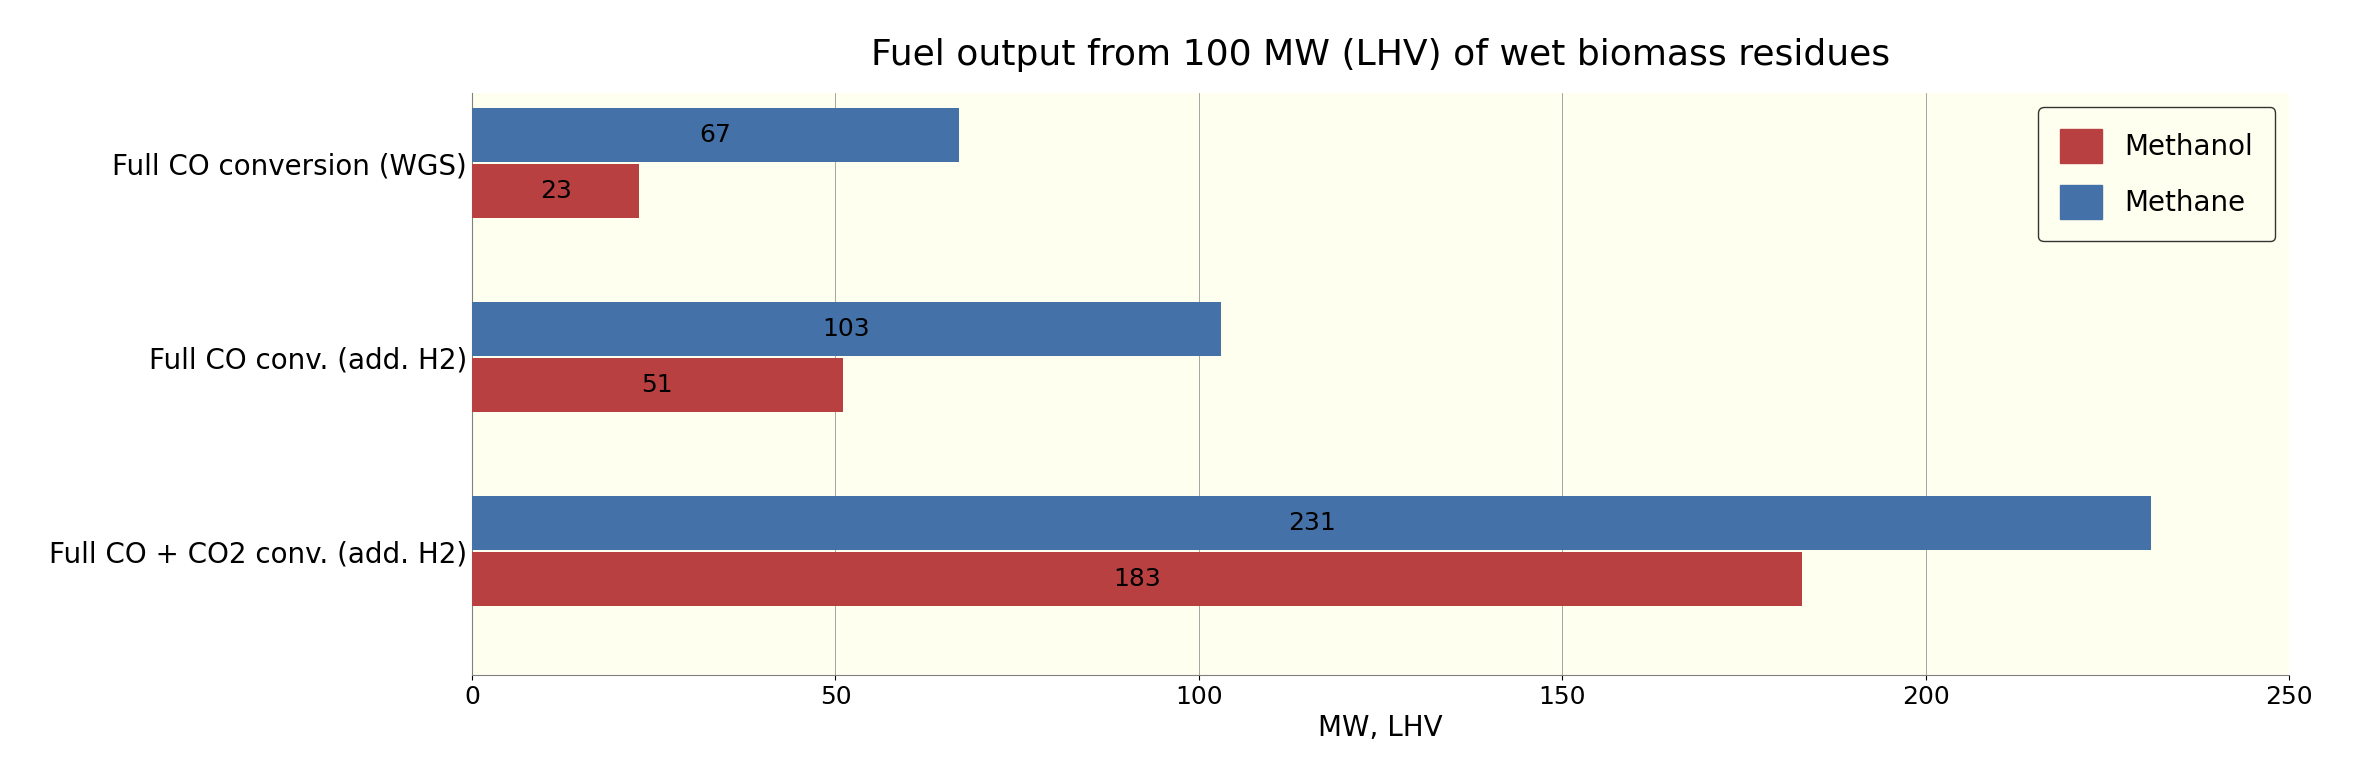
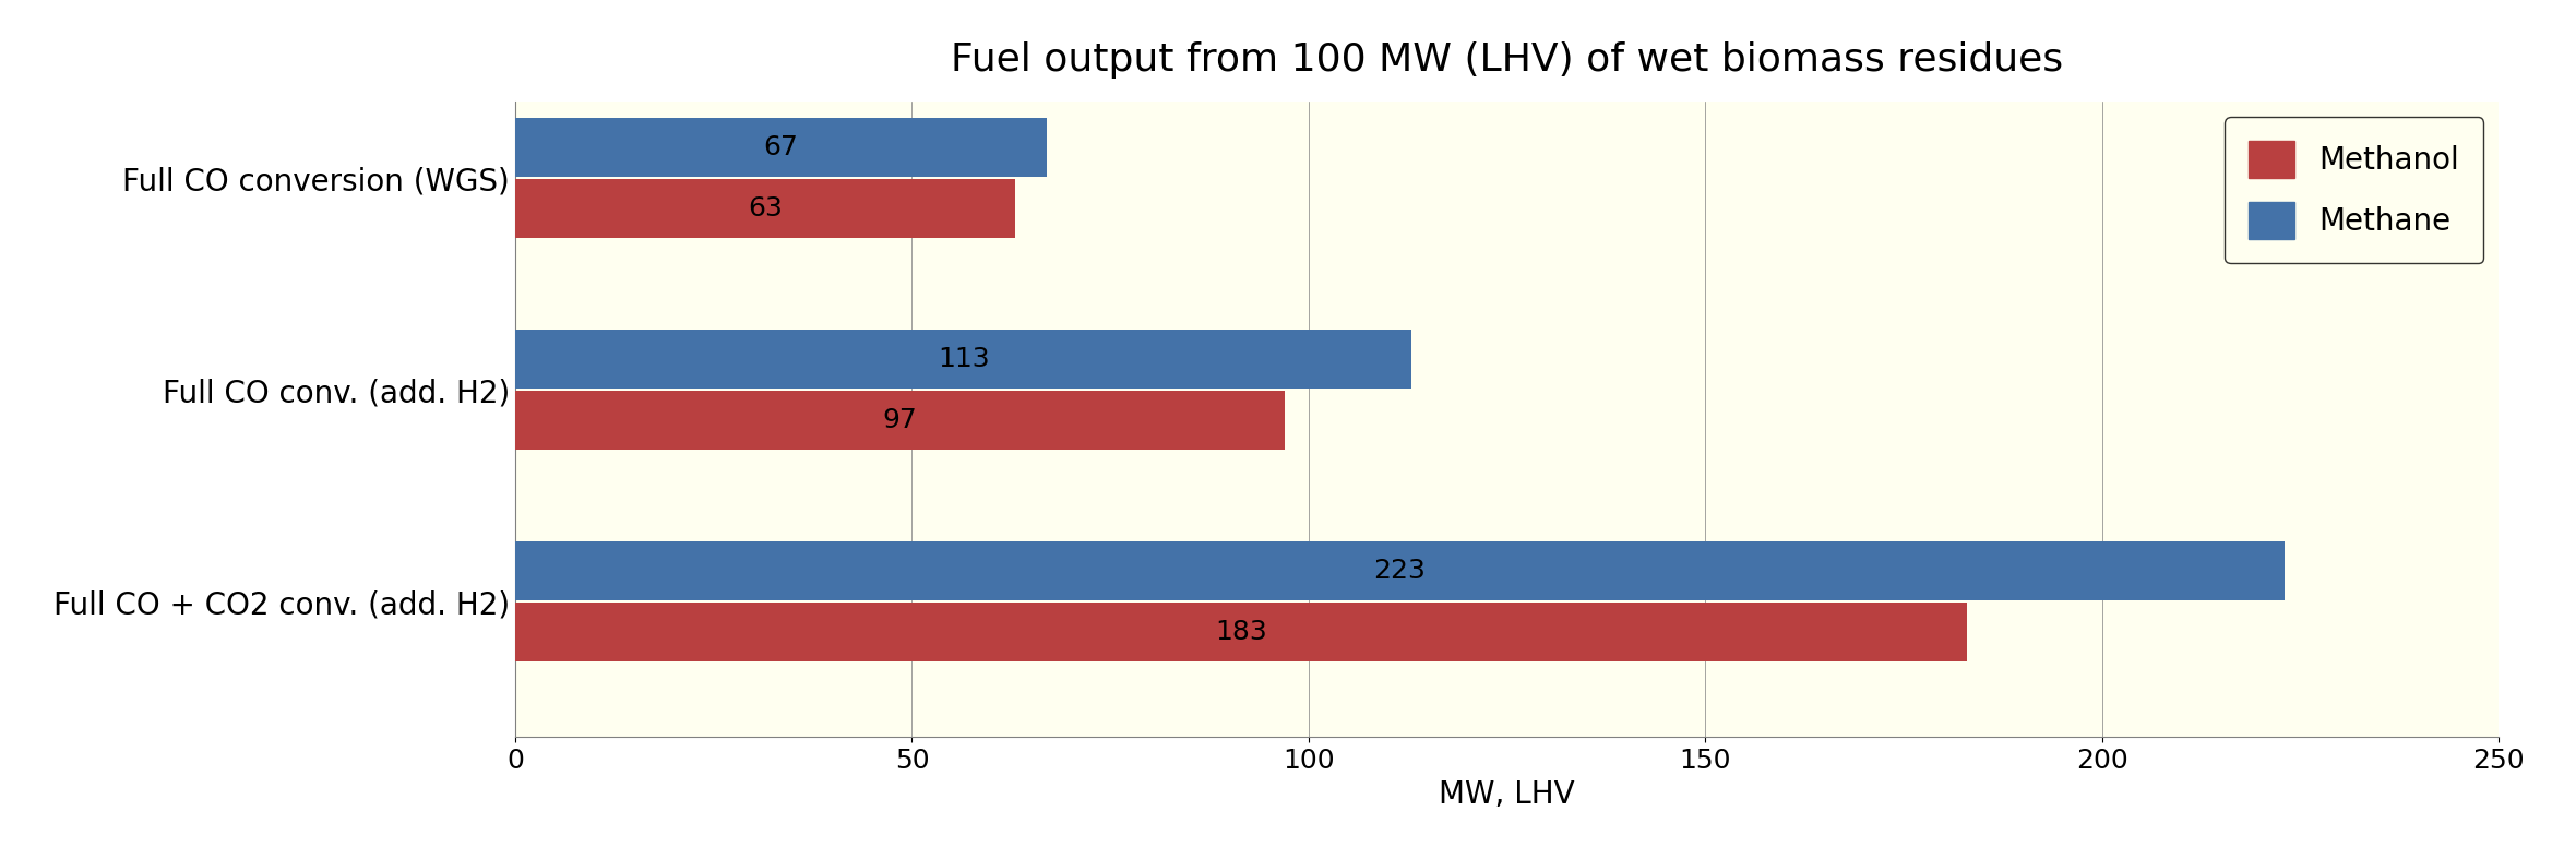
Methanol/Full CO conversion (WGS): 23 -> 63
Methane/Full CO conv. (add. H2): 103 -> 113
Methanol/Full CO conv. (add. H2): 51 -> 97
Methane/Full CO + CO2 conv. (add. H2): 231 -> 223
